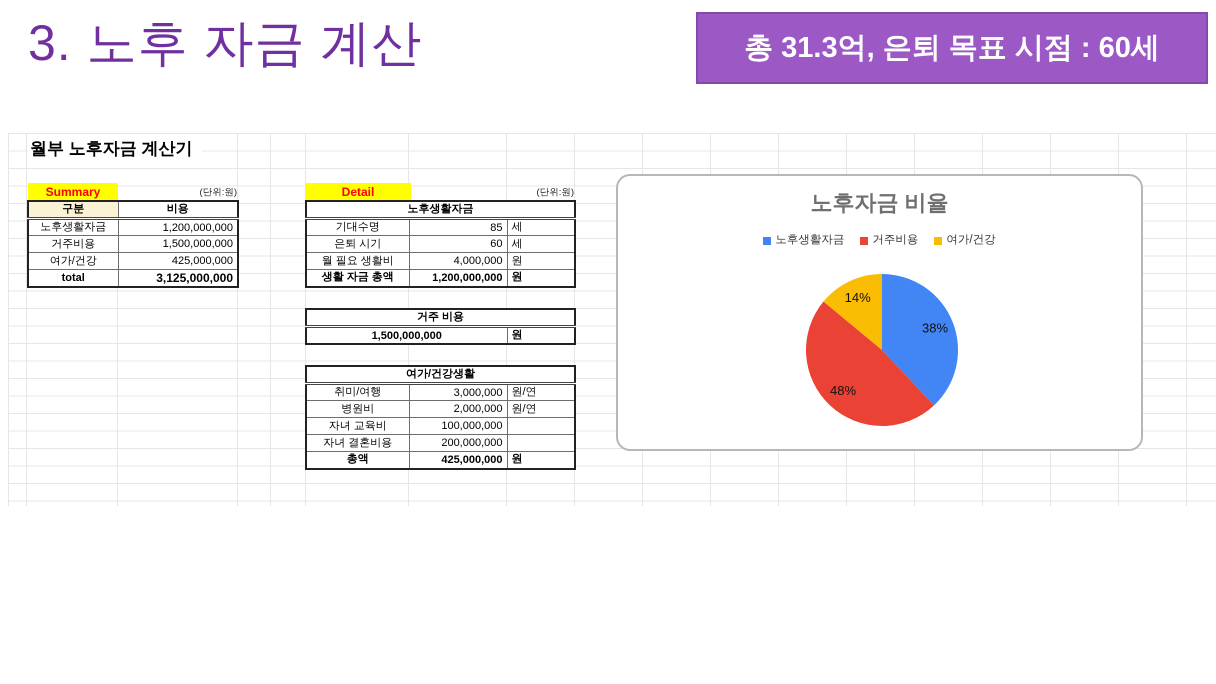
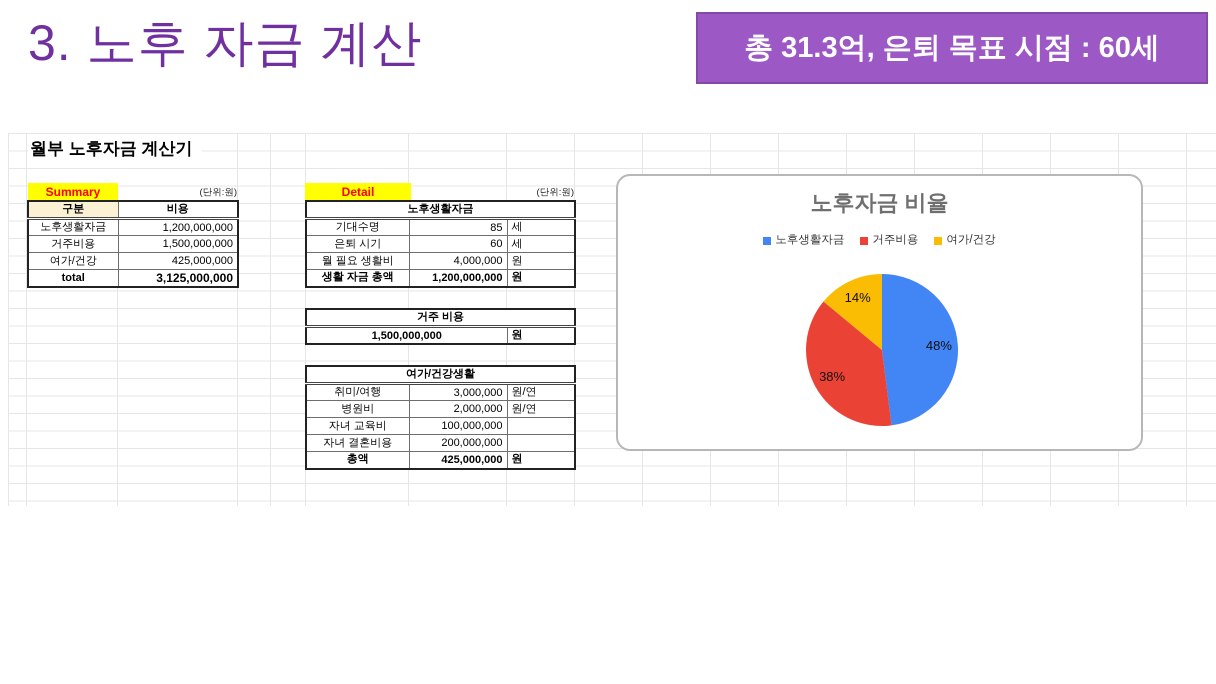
노후생활자금: 38% -> 48%
거주비용: 48% -> 38%
